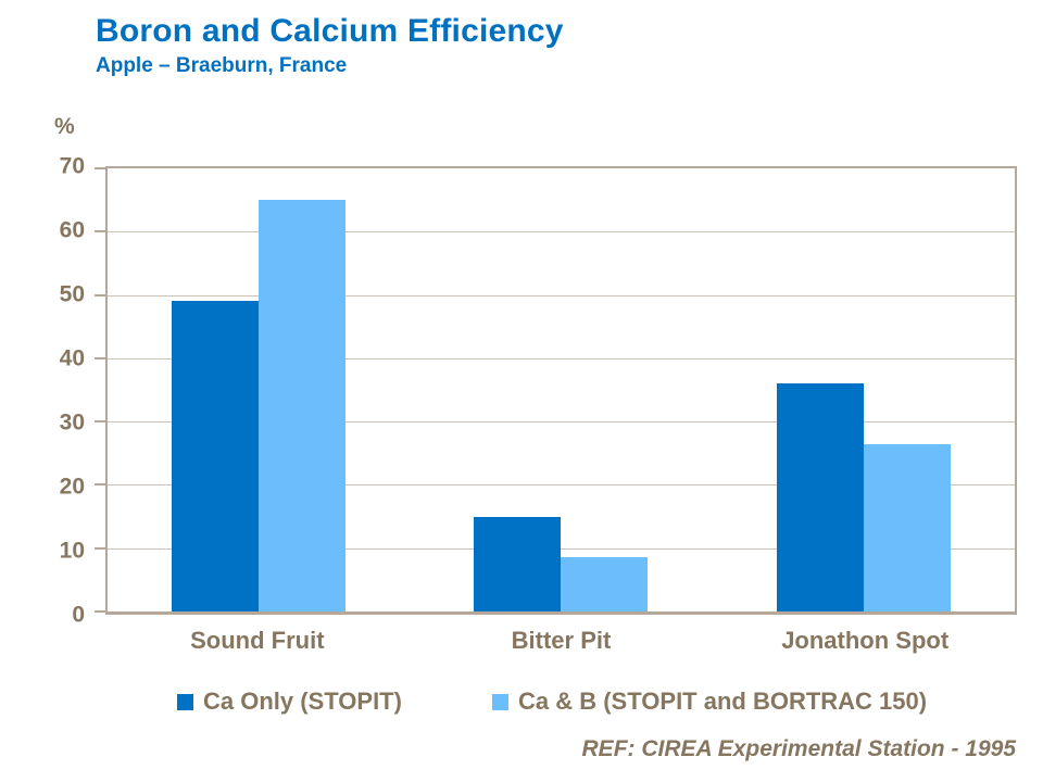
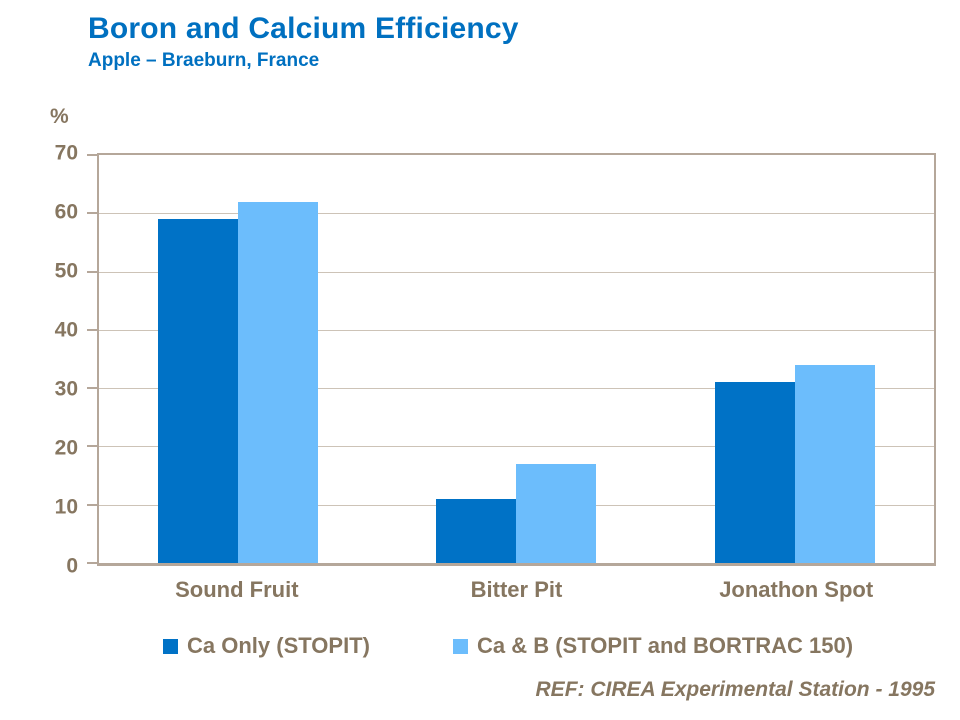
Ca Only (STOPIT)/Sound Fruit: 49 -> 59
Ca & B (STOPIT and BORTRAC 150)/Sound Fruit: 65 -> 62
Ca Only (STOPIT)/Bitter Pit: 15 -> 11
Ca & B (STOPIT and BORTRAC 150)/Bitter Pit: 8 -> 17
Ca Only (STOPIT)/Jonathon Spot: 36 -> 31
Ca & B (STOPIT and BORTRAC 150)/Jonathon Spot: 26 -> 34
